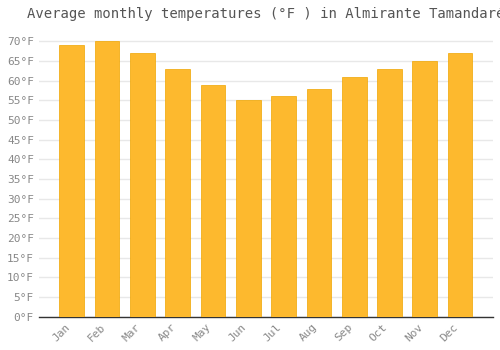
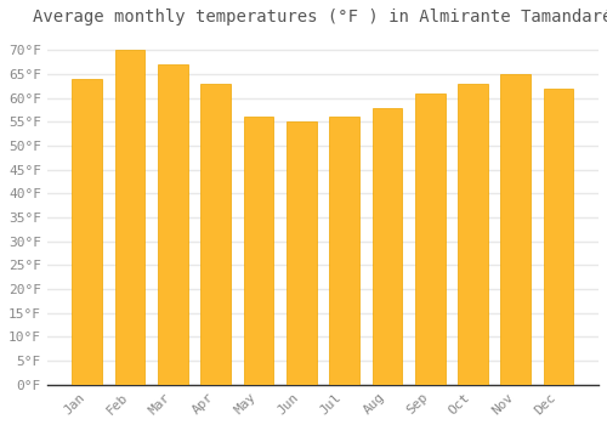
Jan: 69°F -> 64°F
May: 59°F -> 56°F
Dec: 67°F -> 62°F
